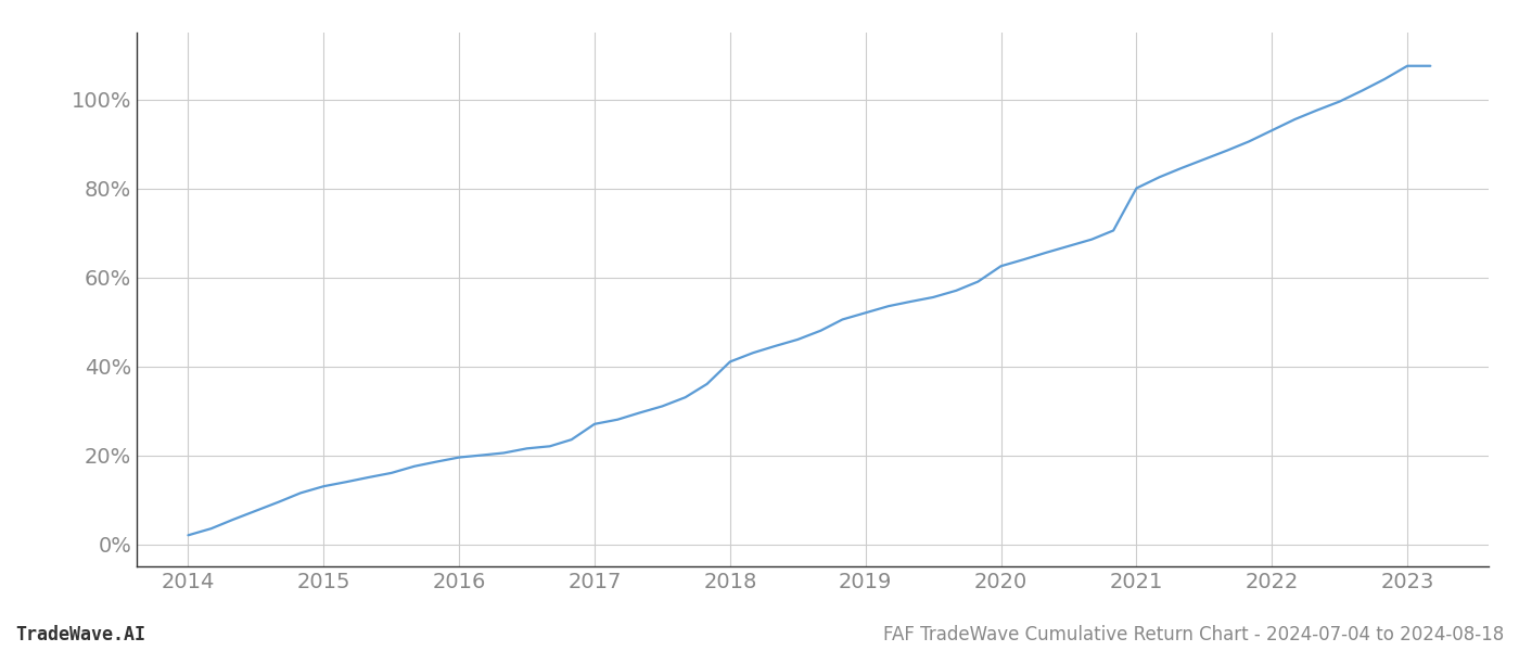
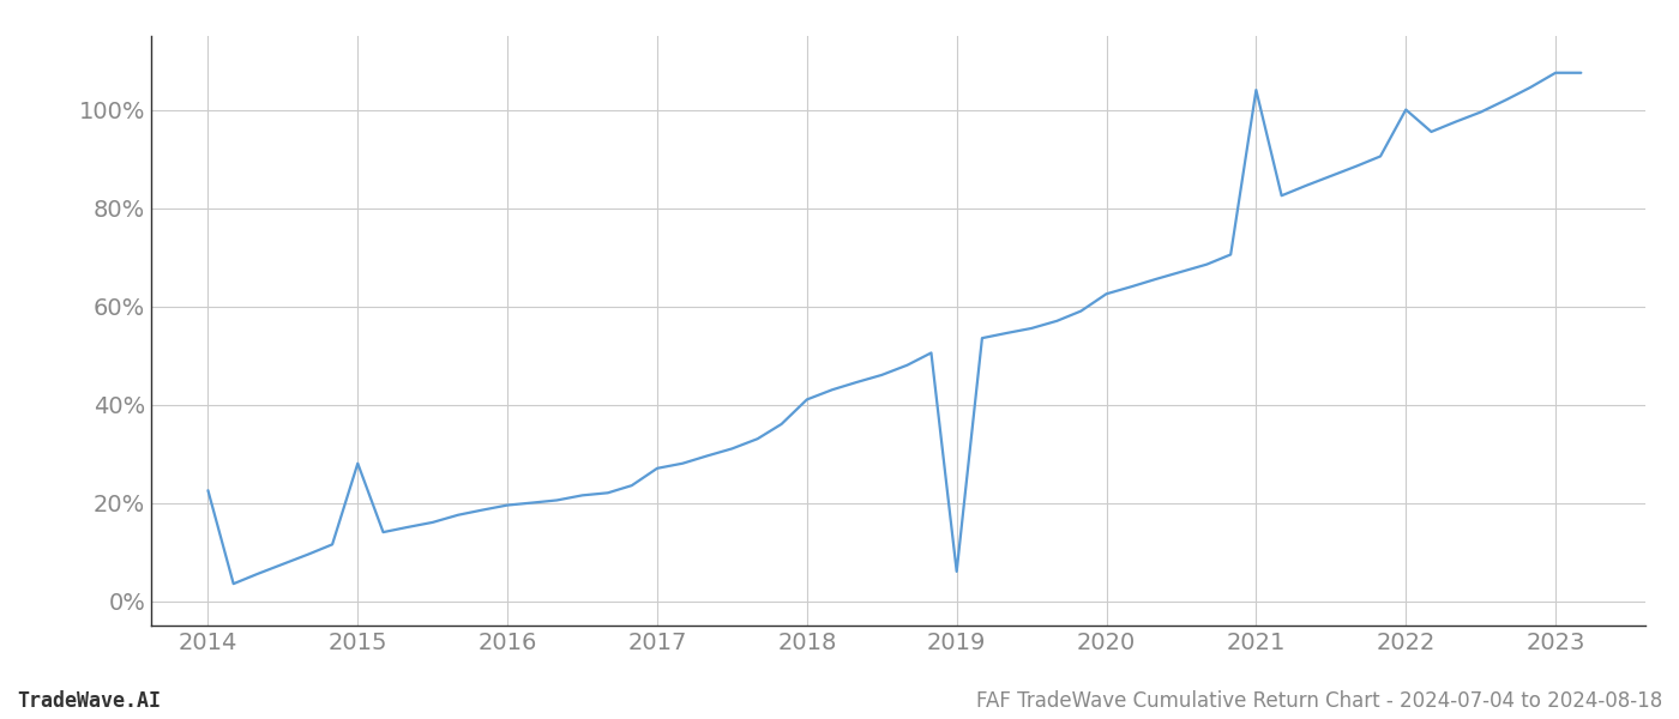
2014: 2.0% -> 22.5%
2015: 13.0% -> 28.0%
2019: 52.0% -> 6.0%
2021: 80.0% -> 104.0%
2022: 93.0% -> 100.0%
